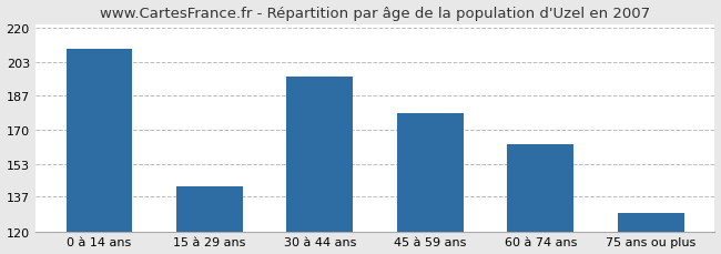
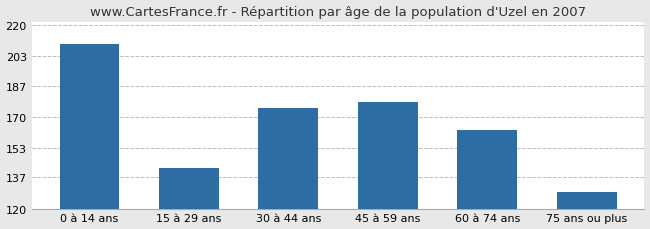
30 à 44 ans: 196 -> 175
